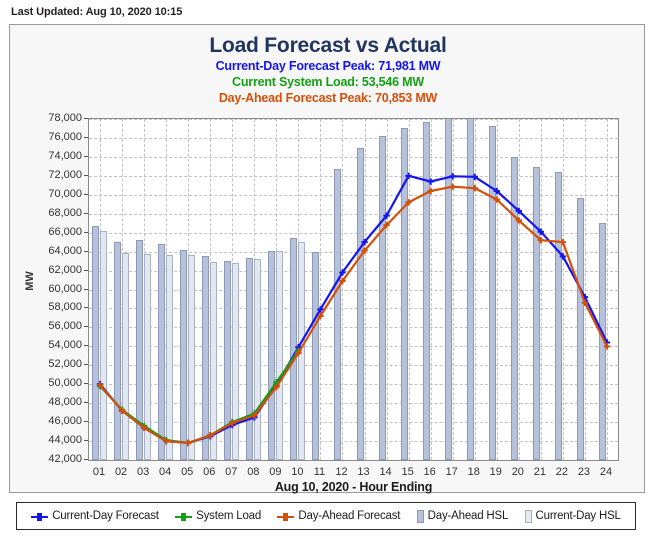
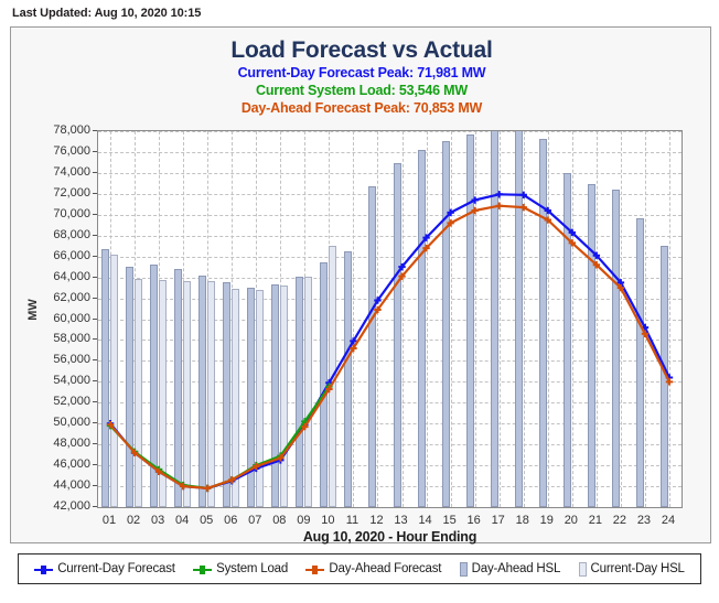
Current-Day HSL/10: 65000 -> 67000
Day-Ahead HSL/11: 64000 -> 66000
Current-Day Forecast/15: 72000 -> 70000
Day-Ahead Forecast/22: 65000 -> 63000
